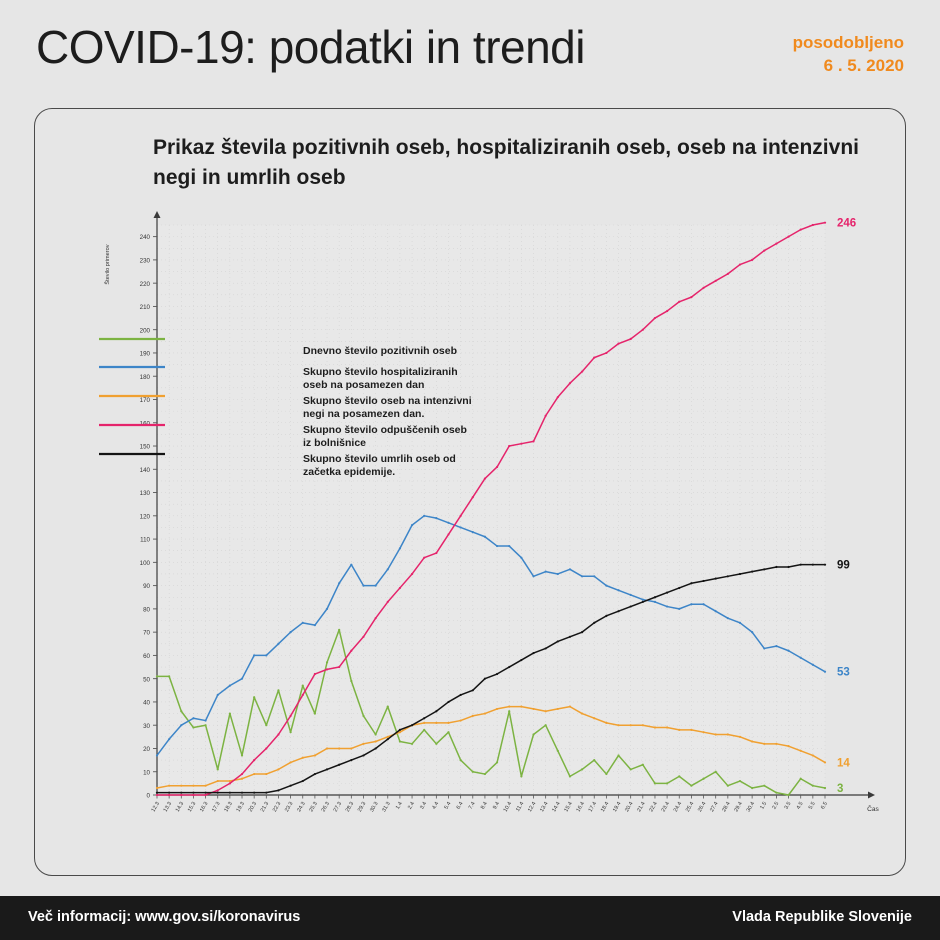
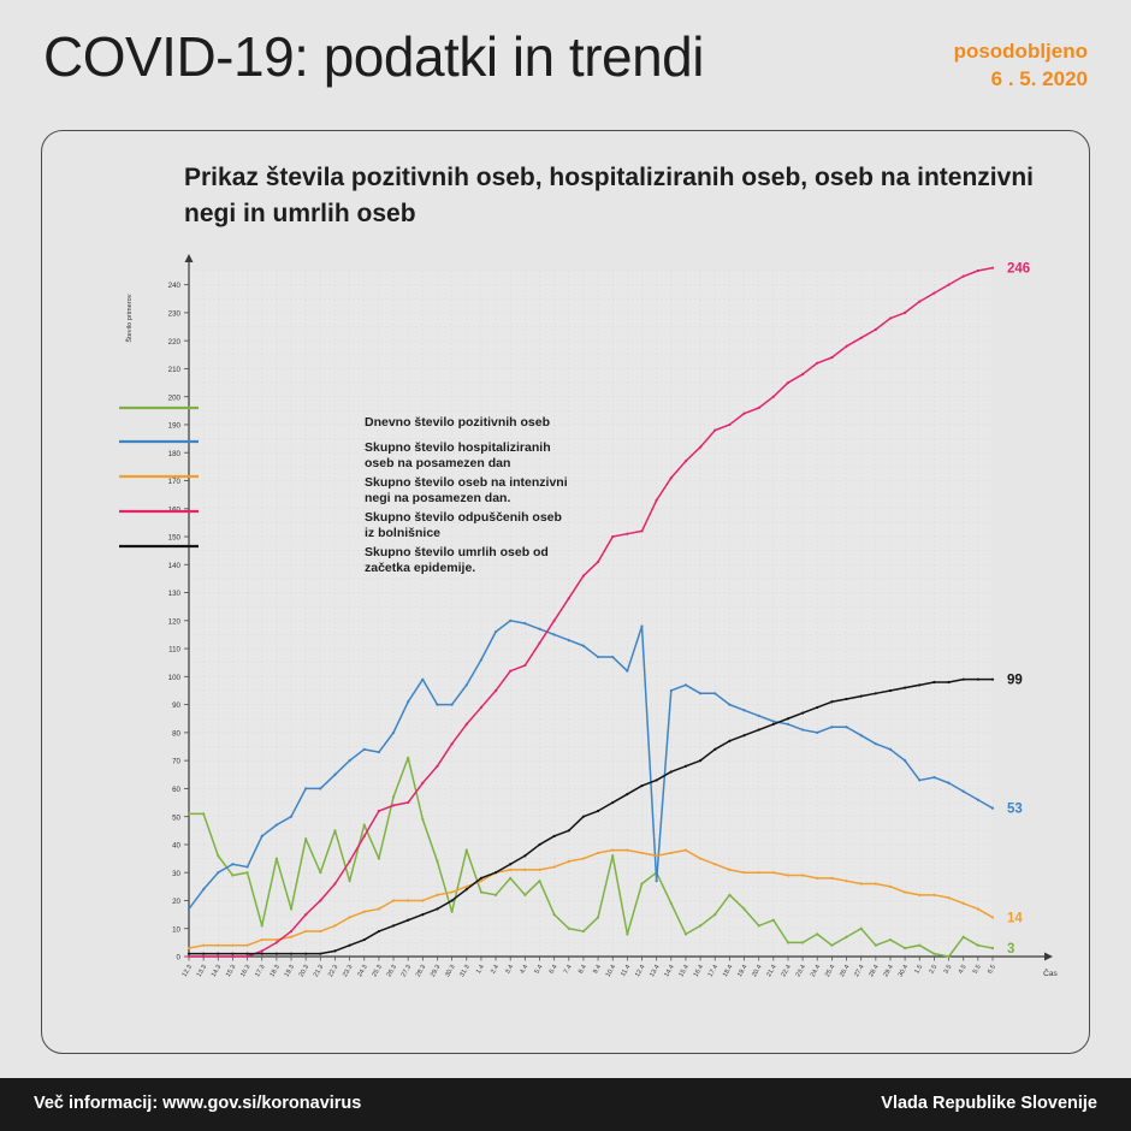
Dnevno število pozitivnih oseb/30.3: 26 -> 16
Skupno število hospitaliziranih oseb na posamezen dan/12.4: 94 -> 118
Skupno število hospitaliziranih oseb na posamezen dan/13.4: 96 -> 27
Dnevno število pozitivnih oseb/18.4: 9 -> 22
